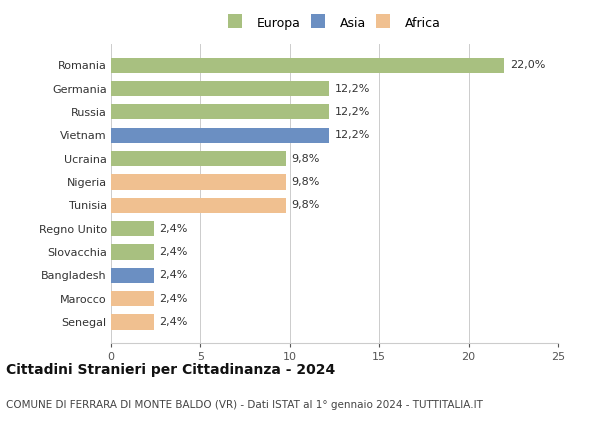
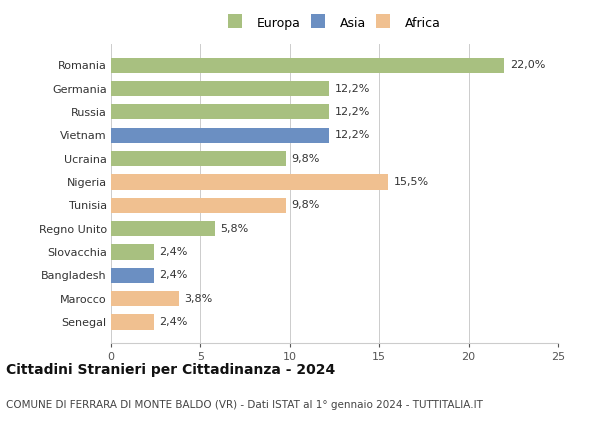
Nigeria: 9,8% -> 15,5%
Regno Unito: 2,4% -> 5,8%
Marocco: 2,4% -> 3,8%
